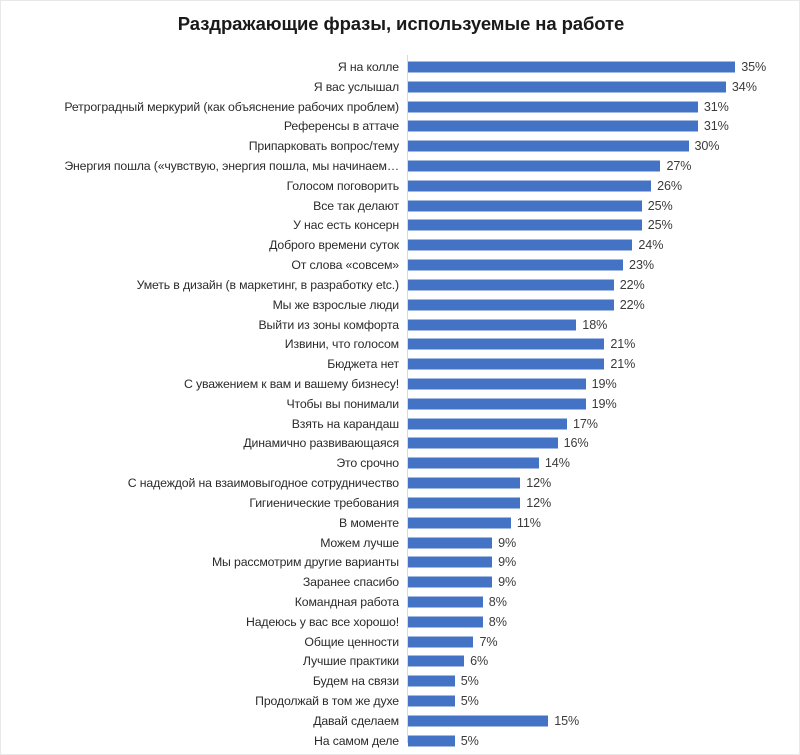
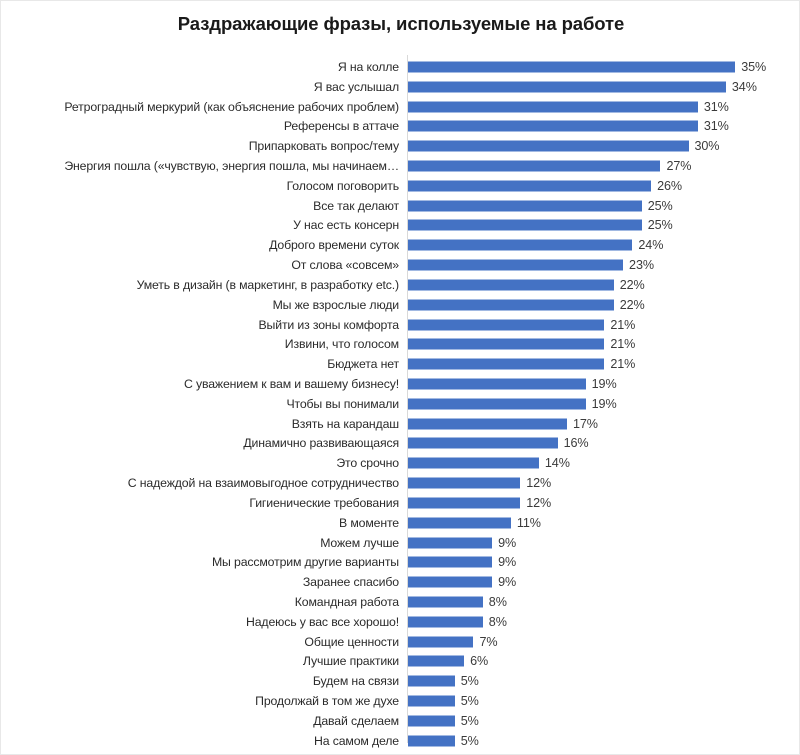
Выйти из зоны комфорта: 18% -> 21%
Давай сделаем: 15% -> 5%
